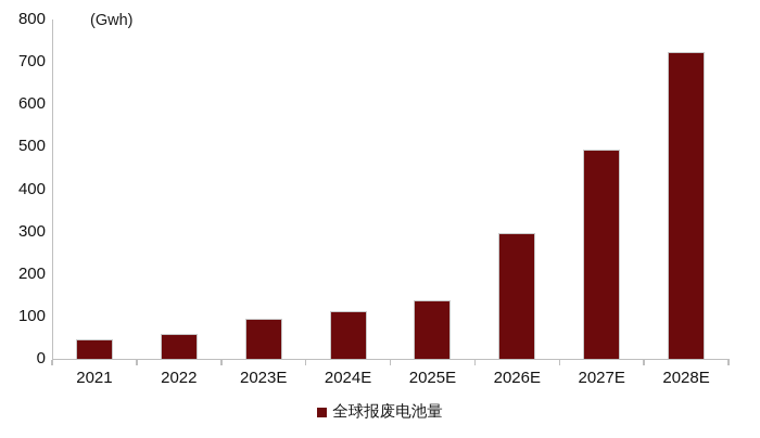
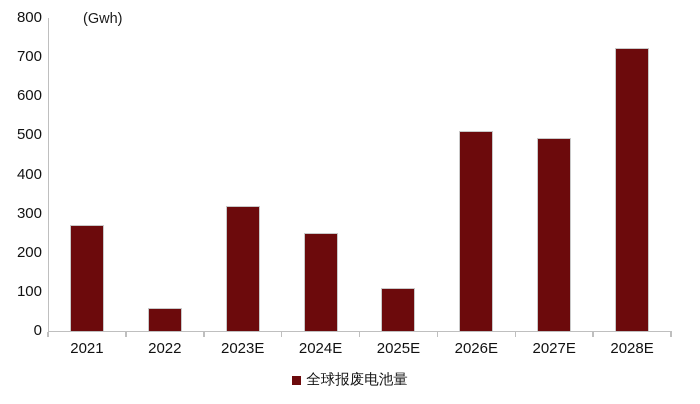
2021: 40 -> 270
2023E: 100 -> 320
2024E: 110 -> 250
2025E: 140 -> 110
2026E: 300 -> 510
